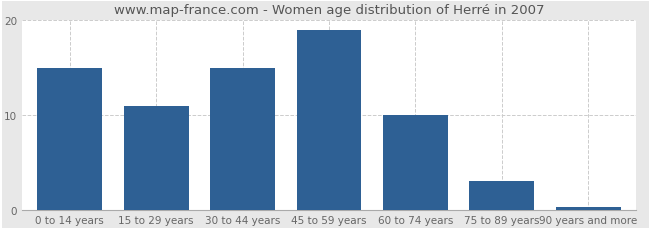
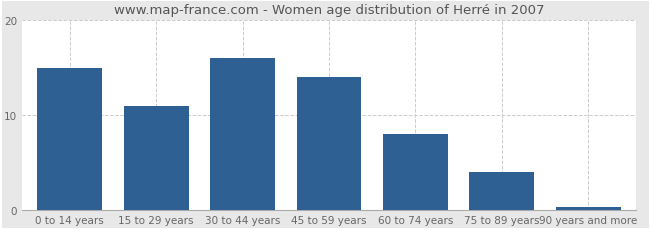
30 to 44 years: 15.0 -> 16.0
45 to 59 years: 19.0 -> 14.0
60 to 74 years: 10.0 -> 8.0
75 to 89 years: 3.0 -> 4.0
